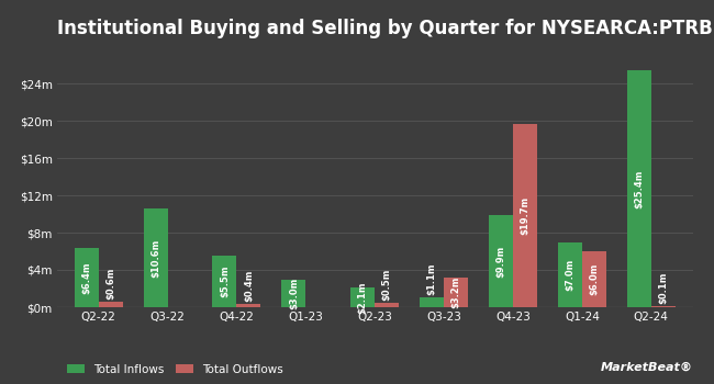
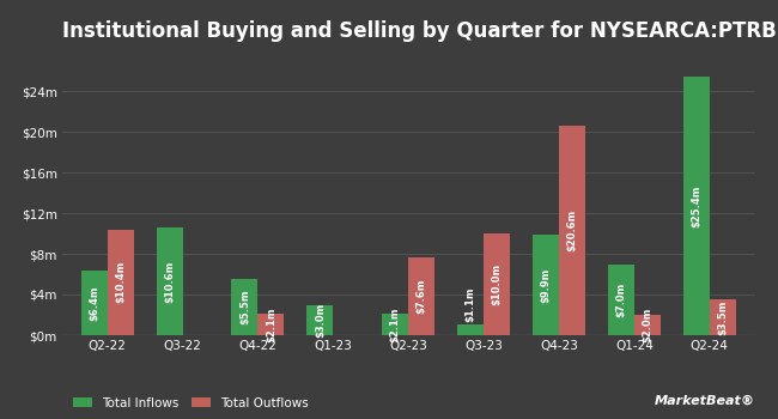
Total Outflows/Q2-22: $0.6m -> $10.4m
Total Outflows/Q4-22: $0.4m -> $2.1m
Total Outflows/Q2-23: $0.5m -> $7.6m
Total Outflows/Q3-23: $3.2m -> $10.0m
Total Outflows/Q4-23: $19.7m -> $20.6m
Total Outflows/Q1-24: $6.0m -> $2.0m
Total Outflows/Q2-24: $0.1m -> $3.5m
